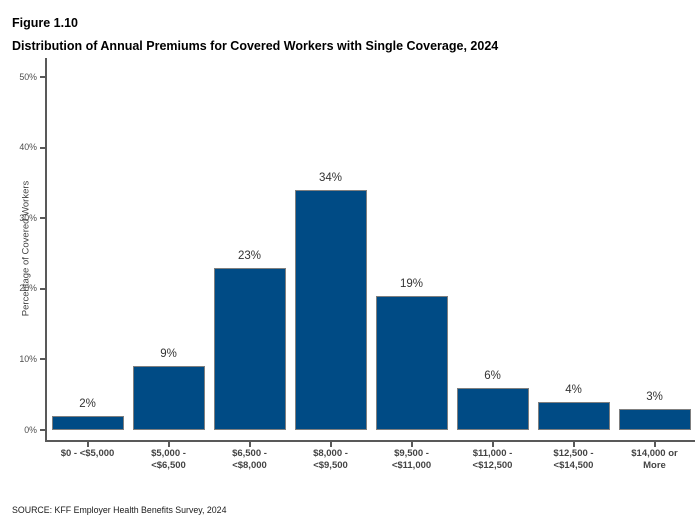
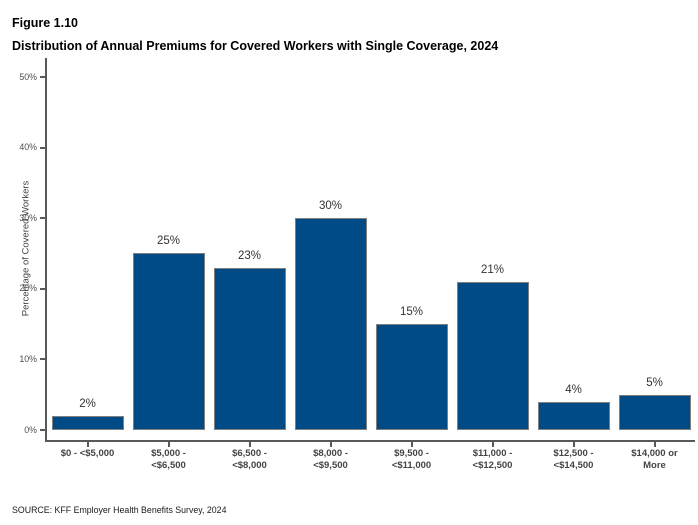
$5,000 - <$6,500: 9% -> 25%
$8,000 - <$9,500: 34% -> 30%
$9,500 - <$11,000: 19% -> 15%
$11,000 - <$12,500: 6% -> 21%
$14,000 or More: 3% -> 5%
